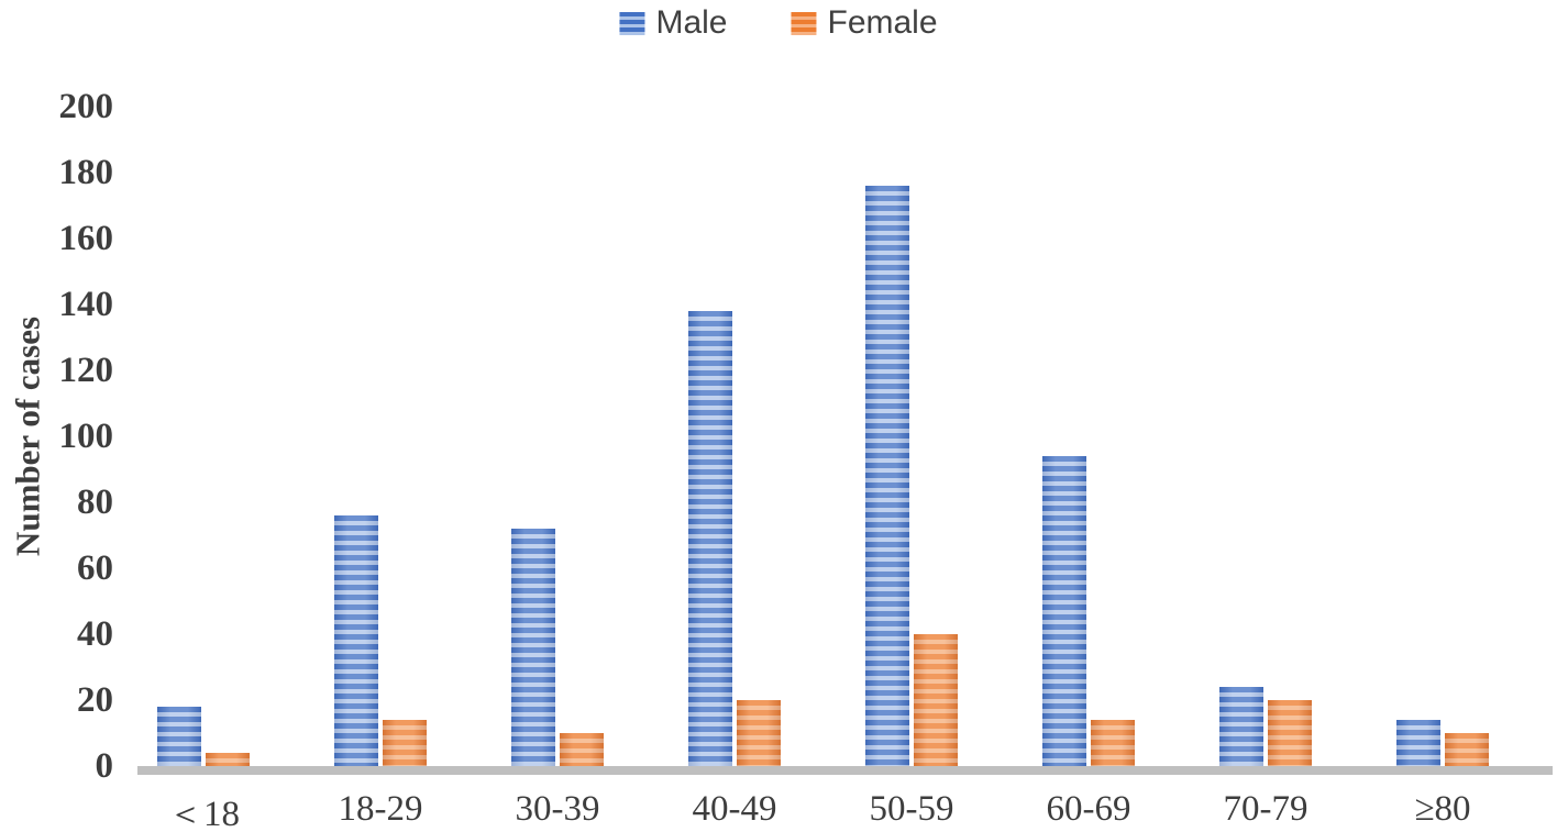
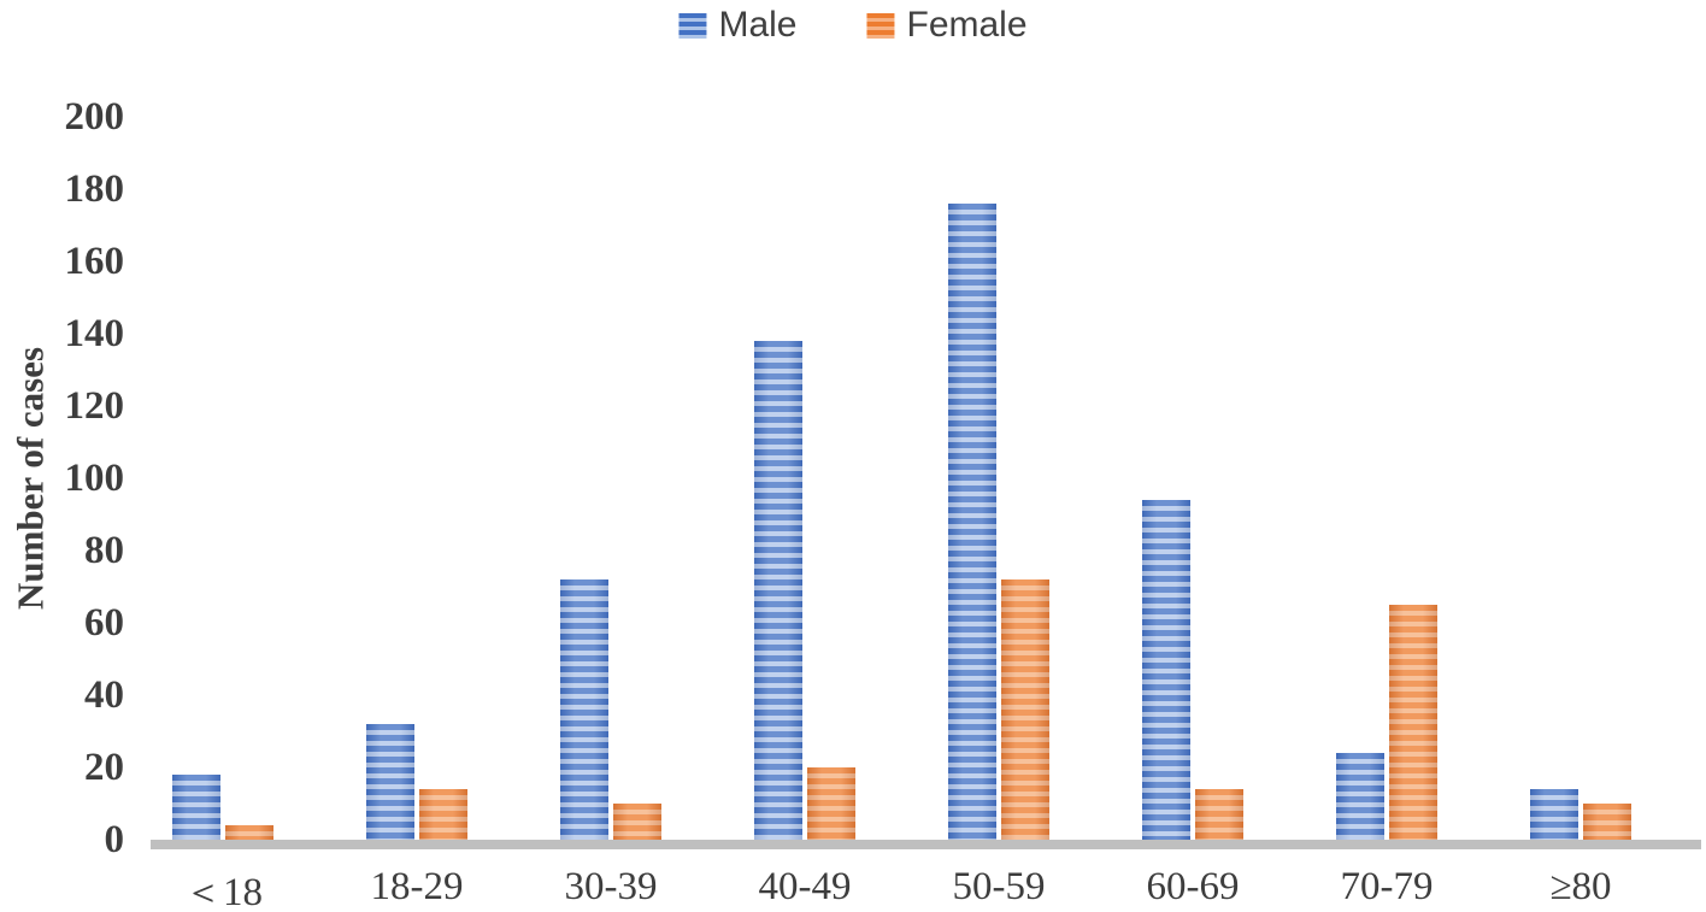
Male/18-29: 76 -> 32
Female/50-59: 40 -> 72
Female/70-79: 20 -> 65
